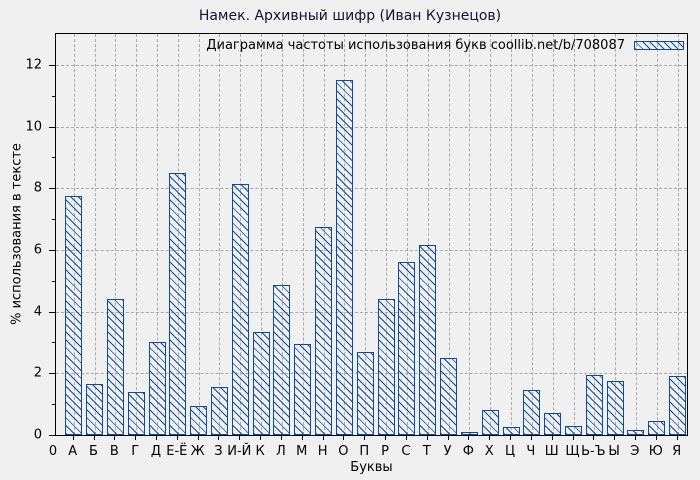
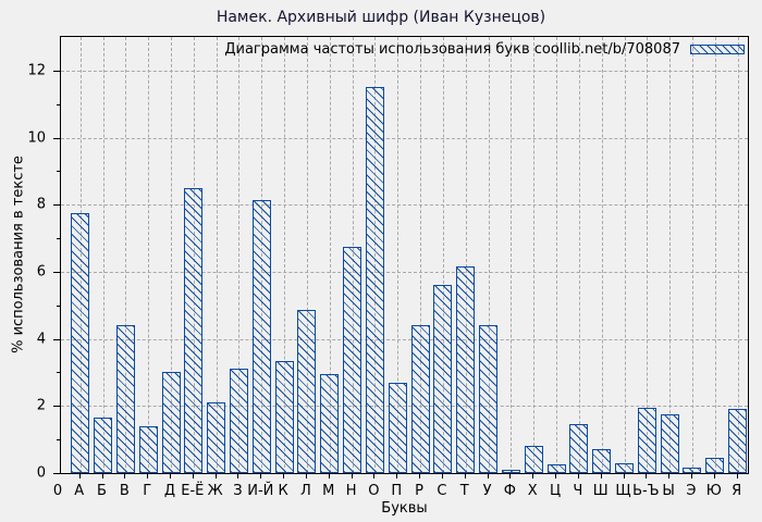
Ж: 0.9 -> 2.1
З: 1.6 -> 3.1
У: 2.5 -> 4.4
